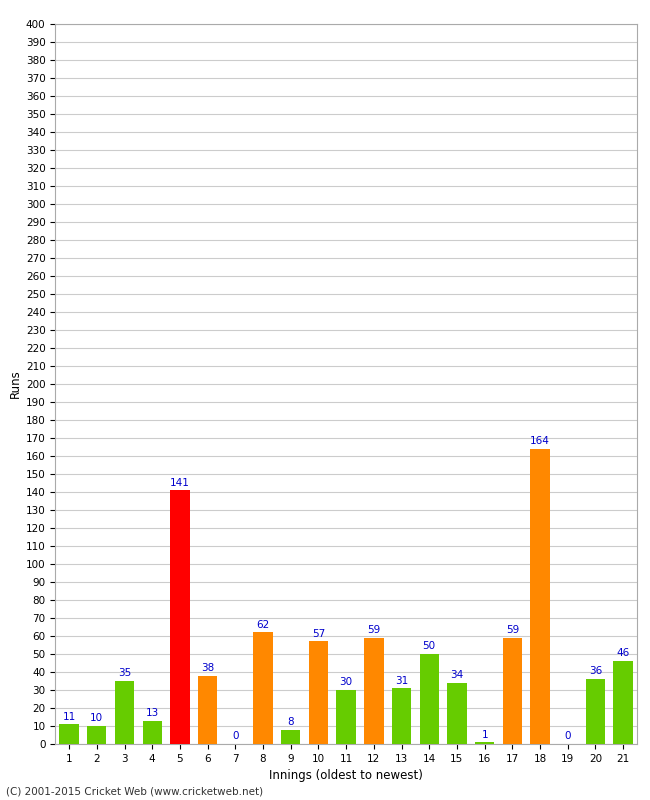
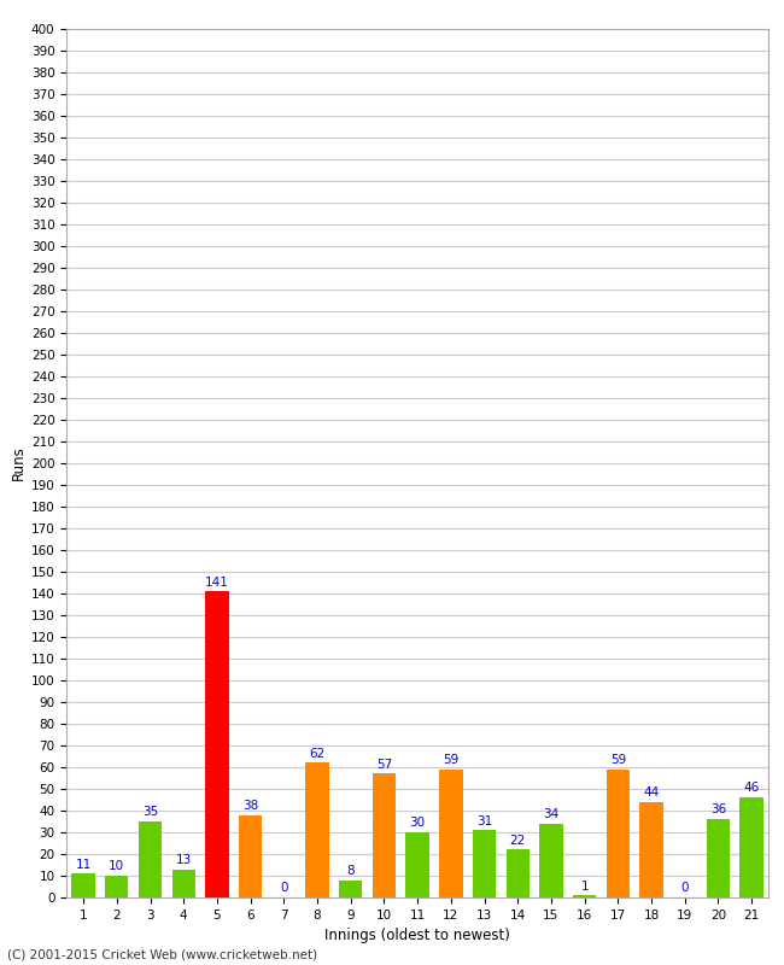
14: 50 -> 22
18: 164 -> 44
